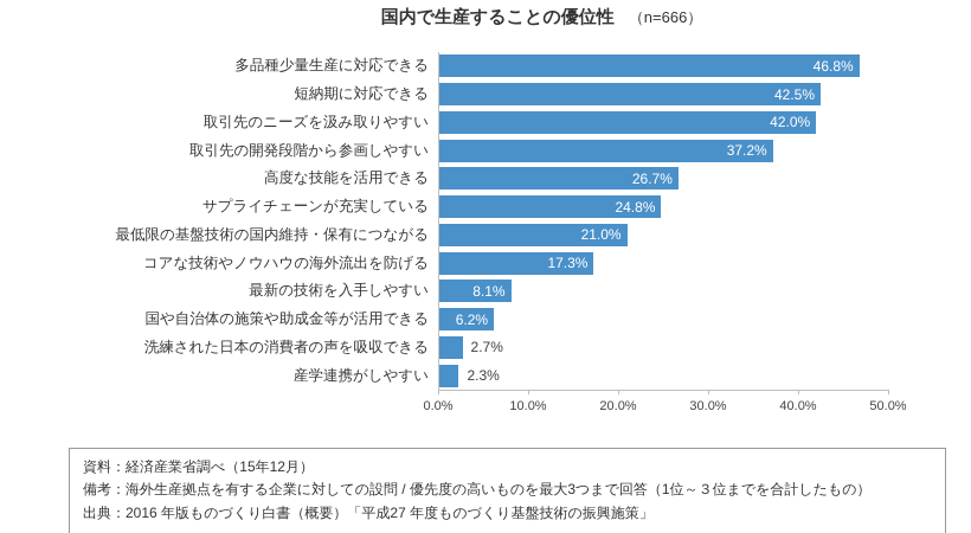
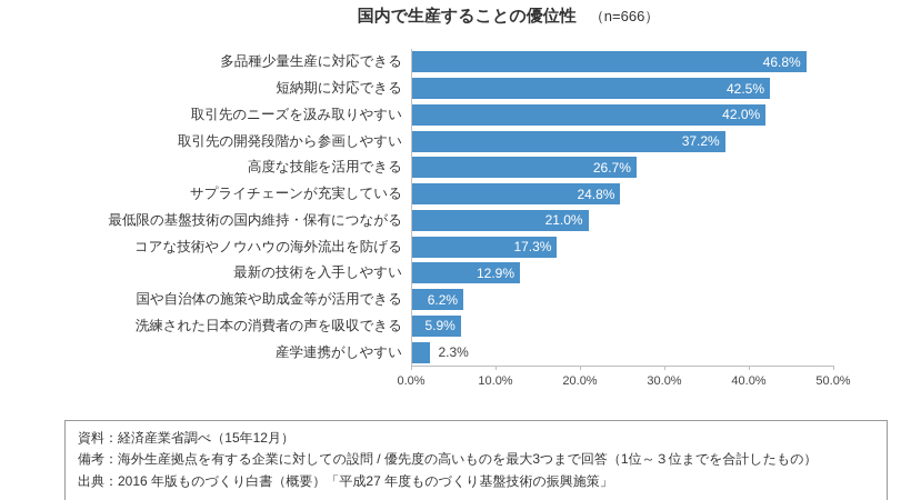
最新の技術を入手しやすい: 8.1% -> 12.9%
洗練された日本の消費者の声を吸収できる: 2.7% -> 5.9%
